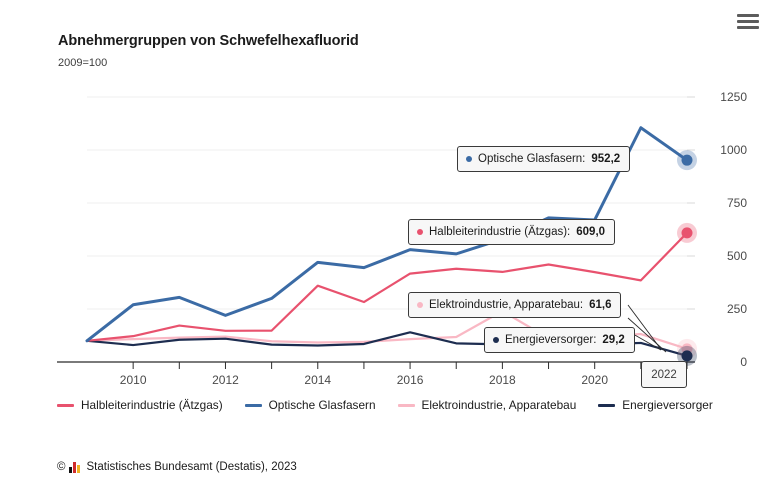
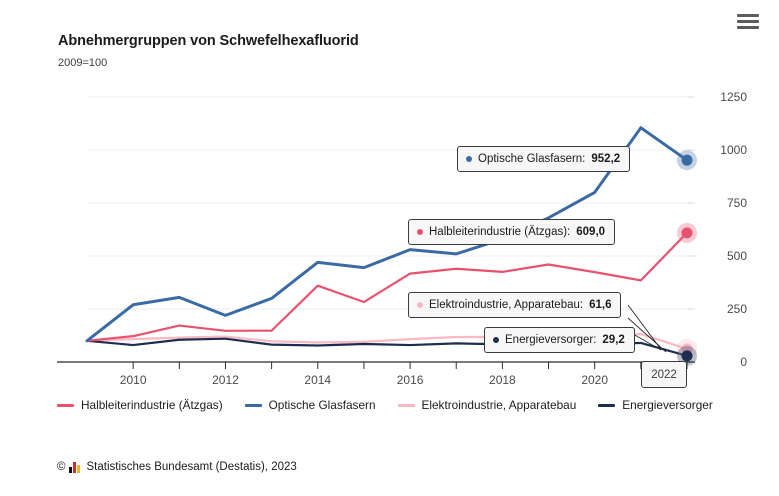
Energieversorger/2016: 140 -> 80
Elektroindustrie, Apparatebau/2018: 240 -> 120
Optische Glasfasern/2020: 670 -> 800
